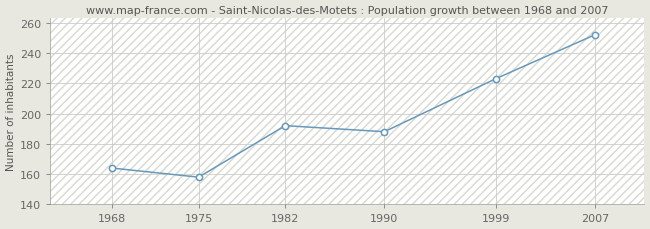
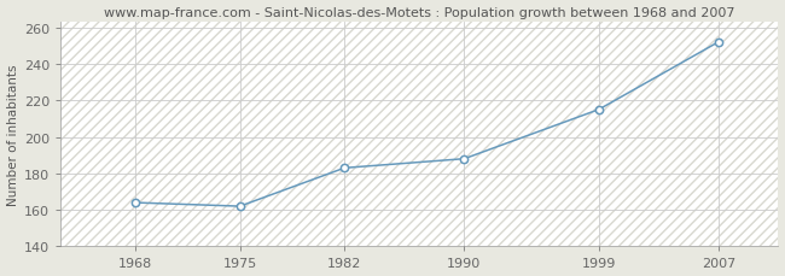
1975: 158 -> 162
1982: 192 -> 183
1999: 223 -> 215
